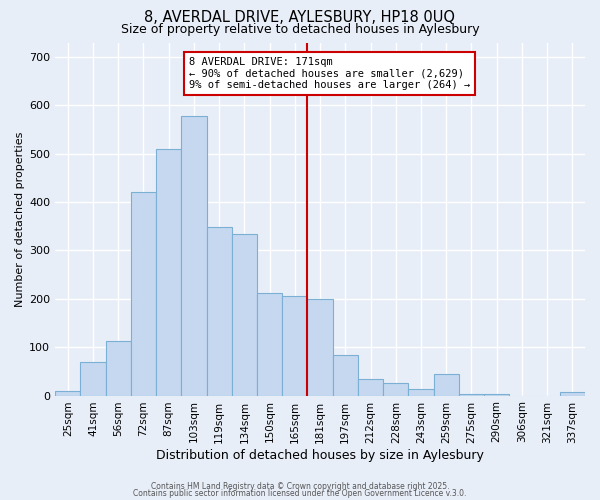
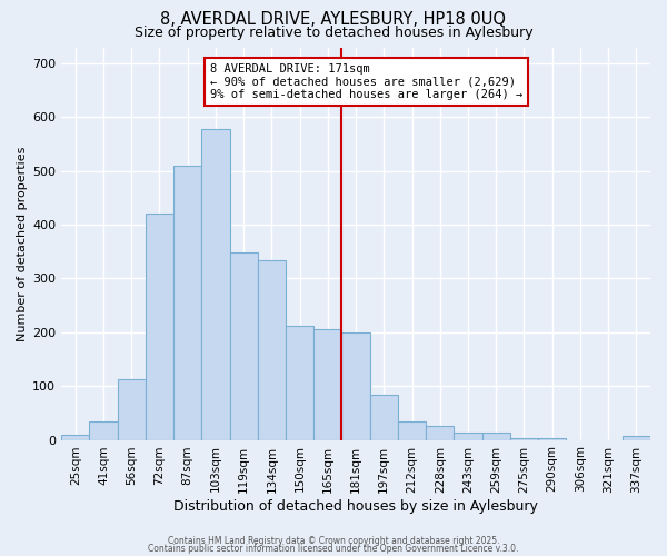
41sqm: 70 -> 35
259sqm: 45 -> 13
